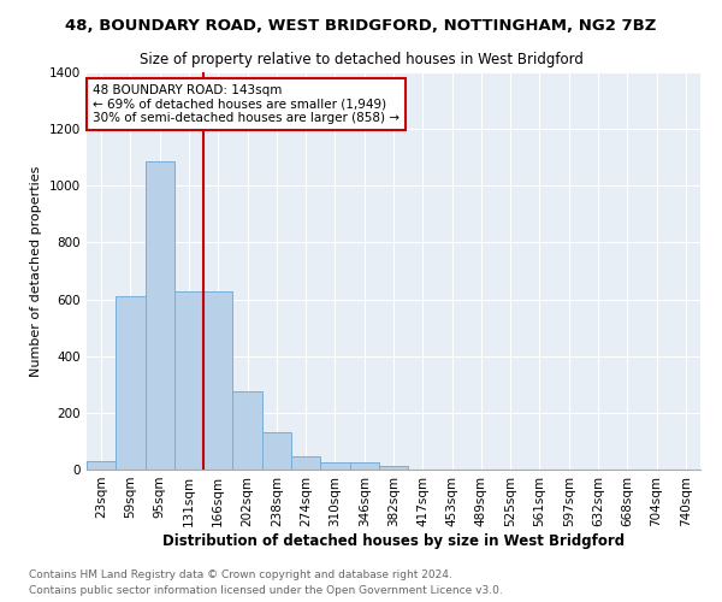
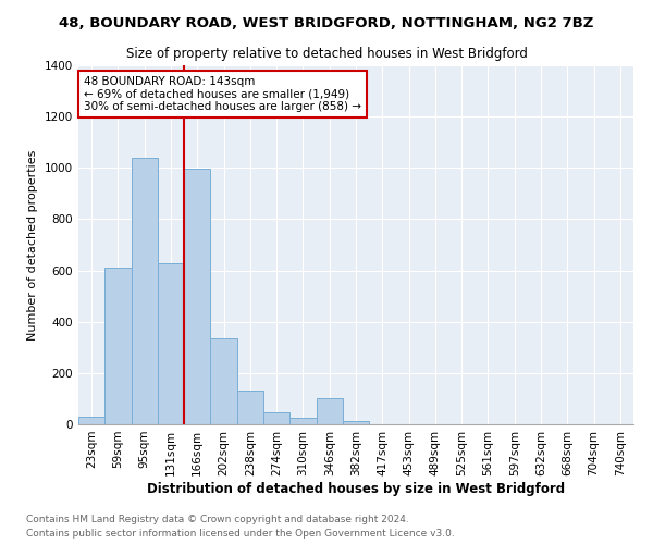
95sqm: 1085 -> 1040
166sqm: 630 -> 995
202sqm: 275 -> 335
346sqm: 25 -> 100
